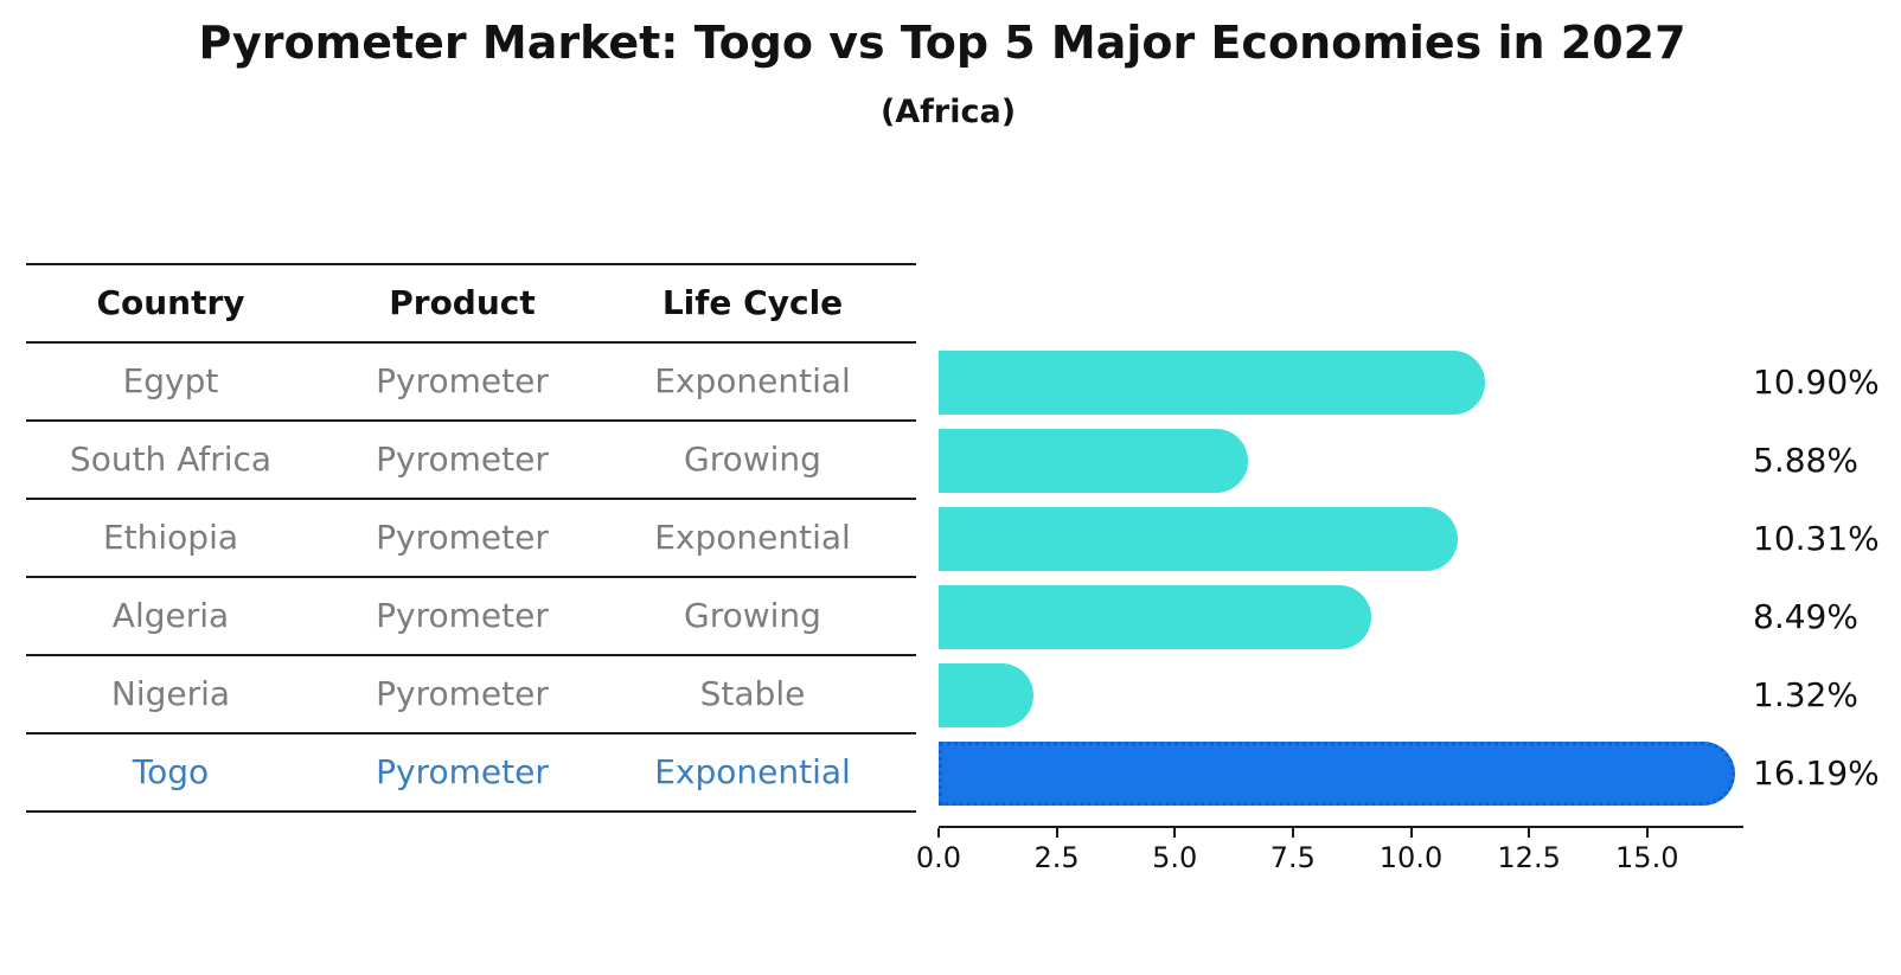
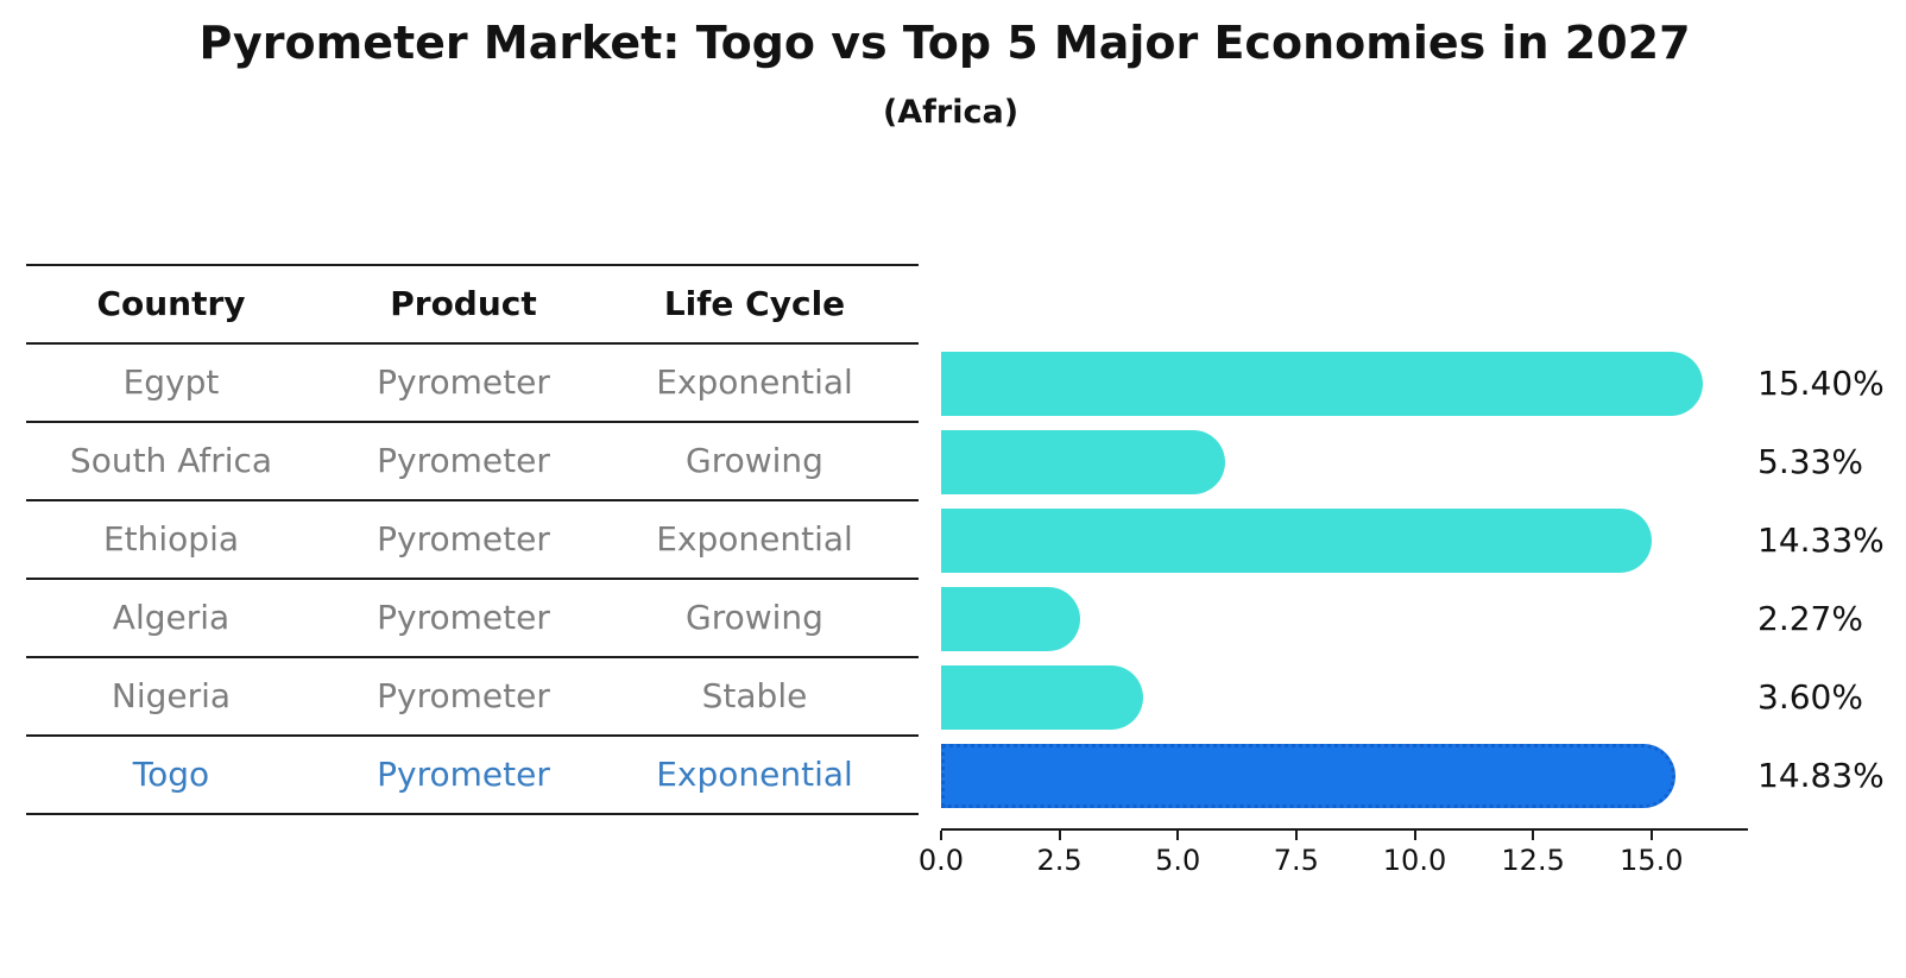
Egypt: 10.90% -> 15.40%
South Africa: 5.88% -> 5.33%
Ethiopia: 10.31% -> 14.33%
Algeria: 8.49% -> 2.27%
Nigeria: 1.32% -> 3.60%
Togo: 16.19% -> 14.83%
